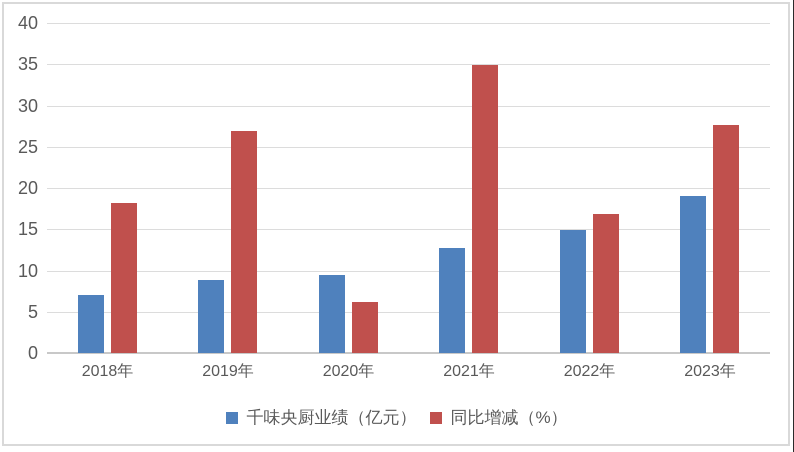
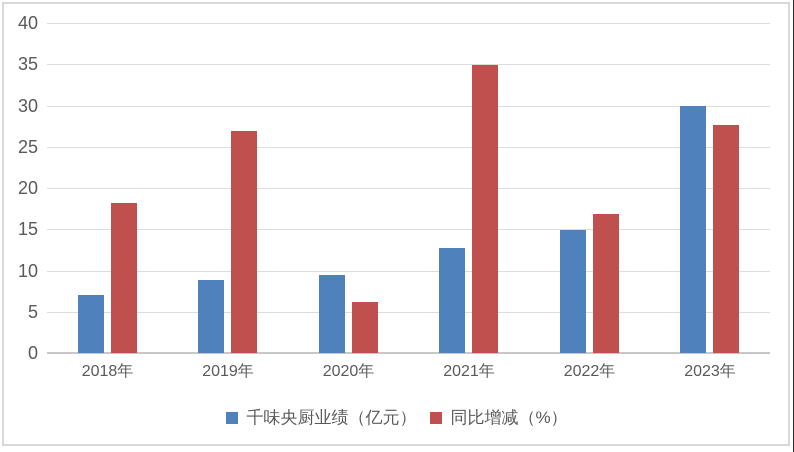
千味央厨业绩（亿元）/2023年: 19 -> 30
